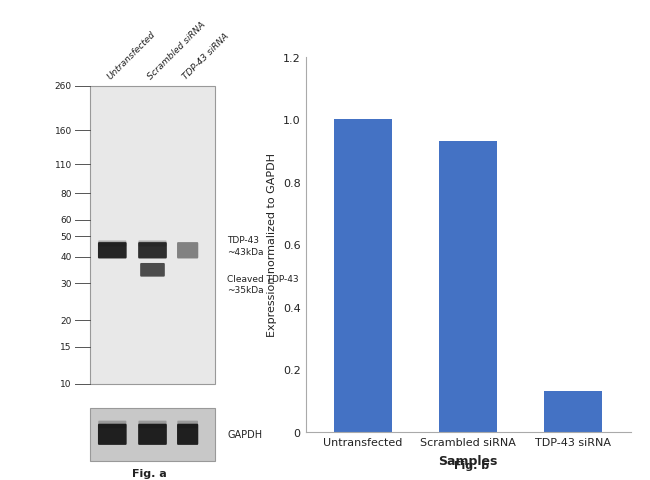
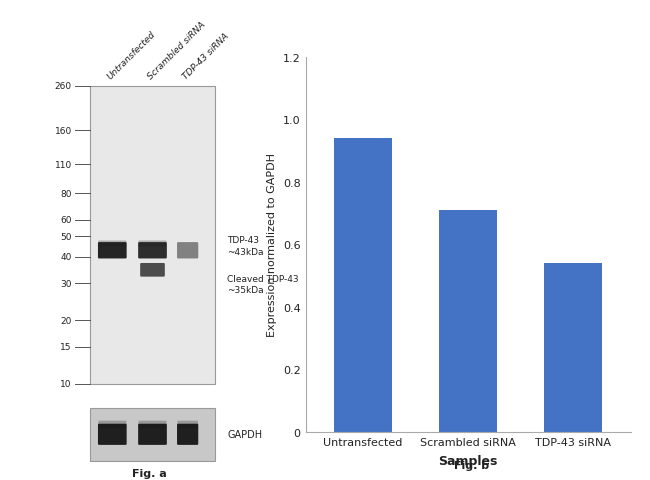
Untransfected: 1.00 -> 0.94
Scrambled siRNA: 0.93 -> 0.71
TDP-43 siRNA: 0.13 -> 0.54
